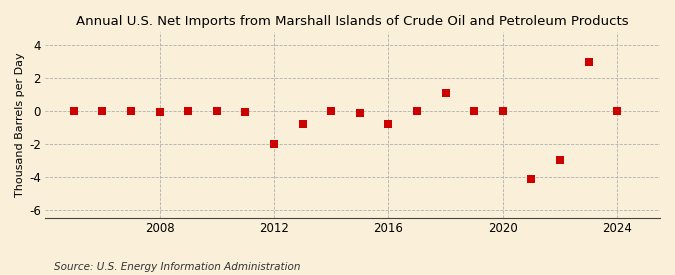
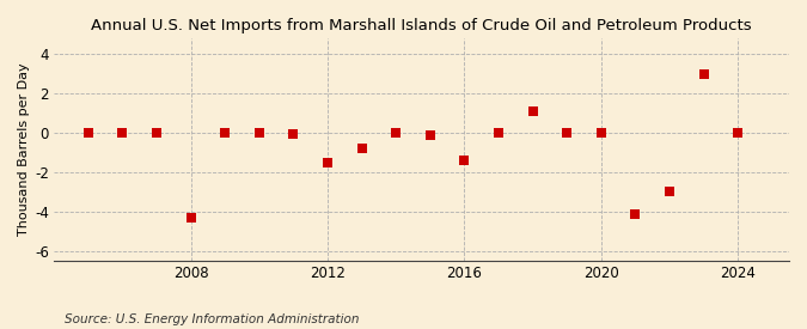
2008: -0.1 -> -4.3
2012: -2.0 -> -1.5
2016: -0.8 -> -1.4
